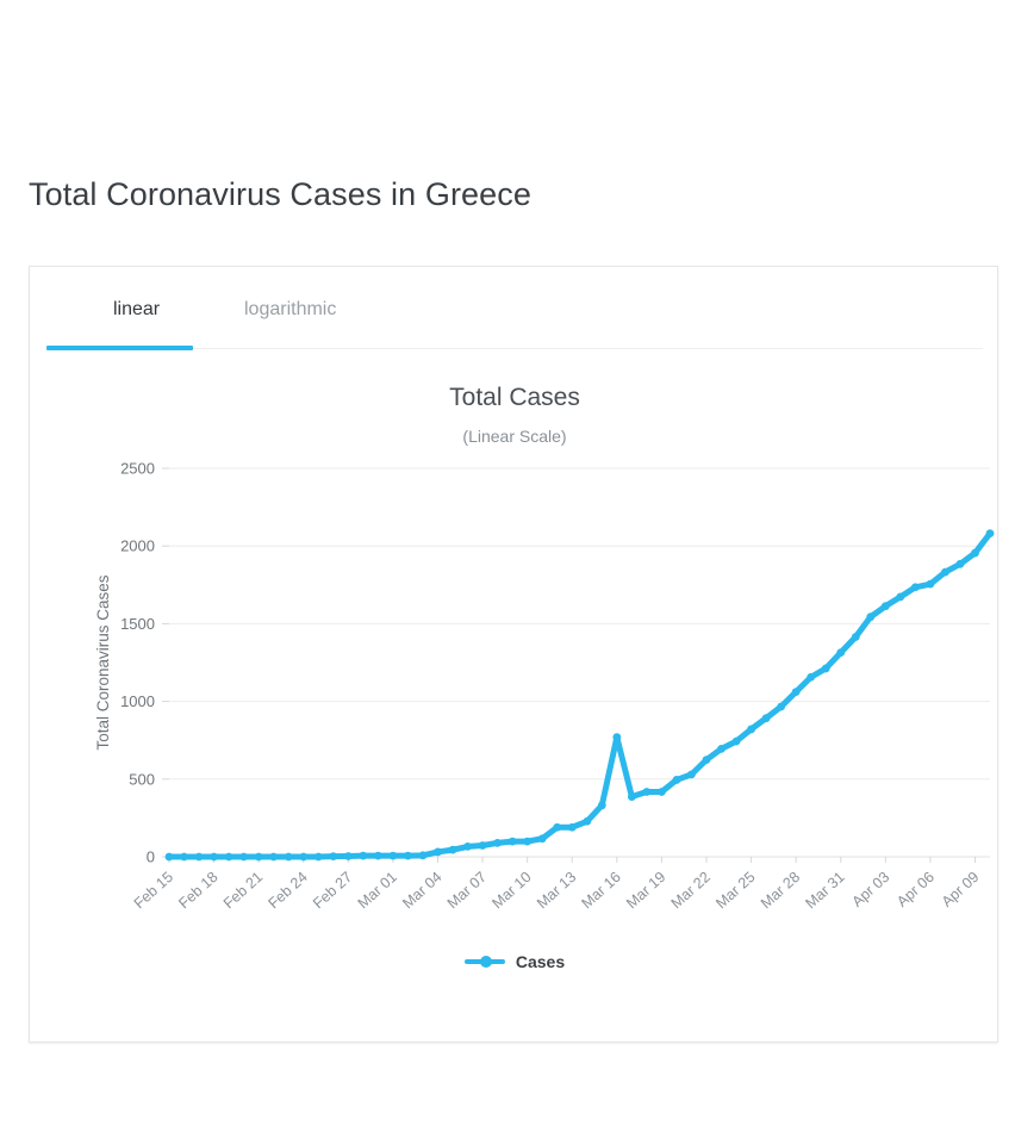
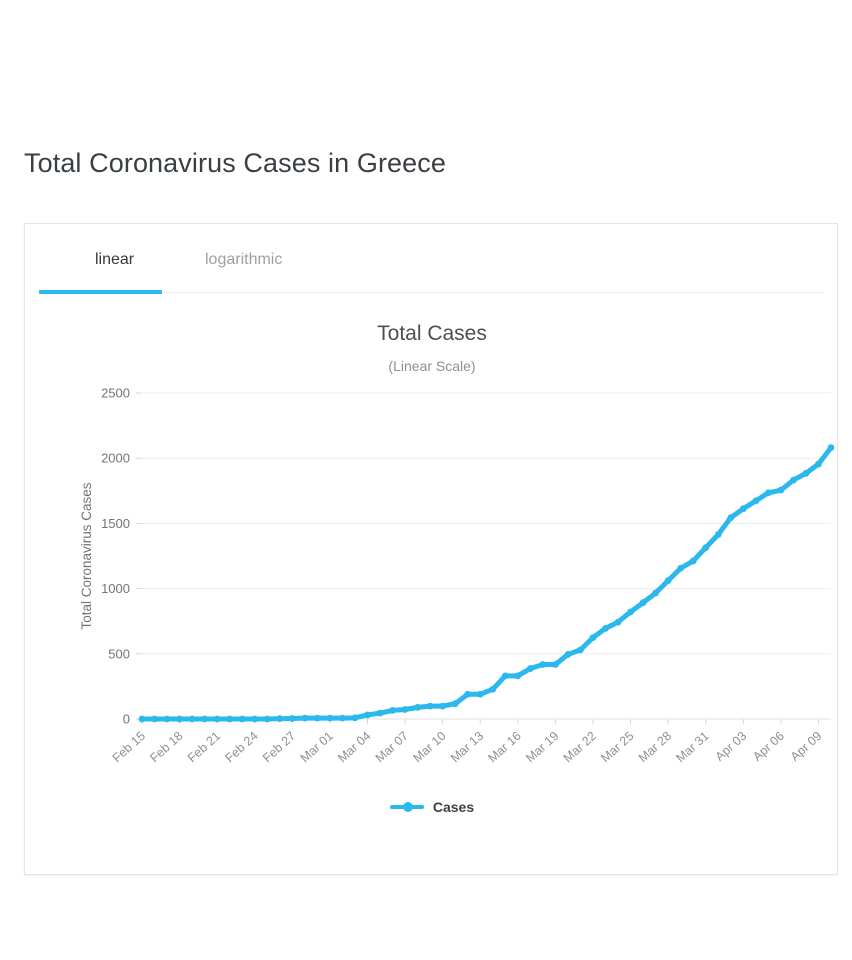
Mar 16: 770 -> 330
